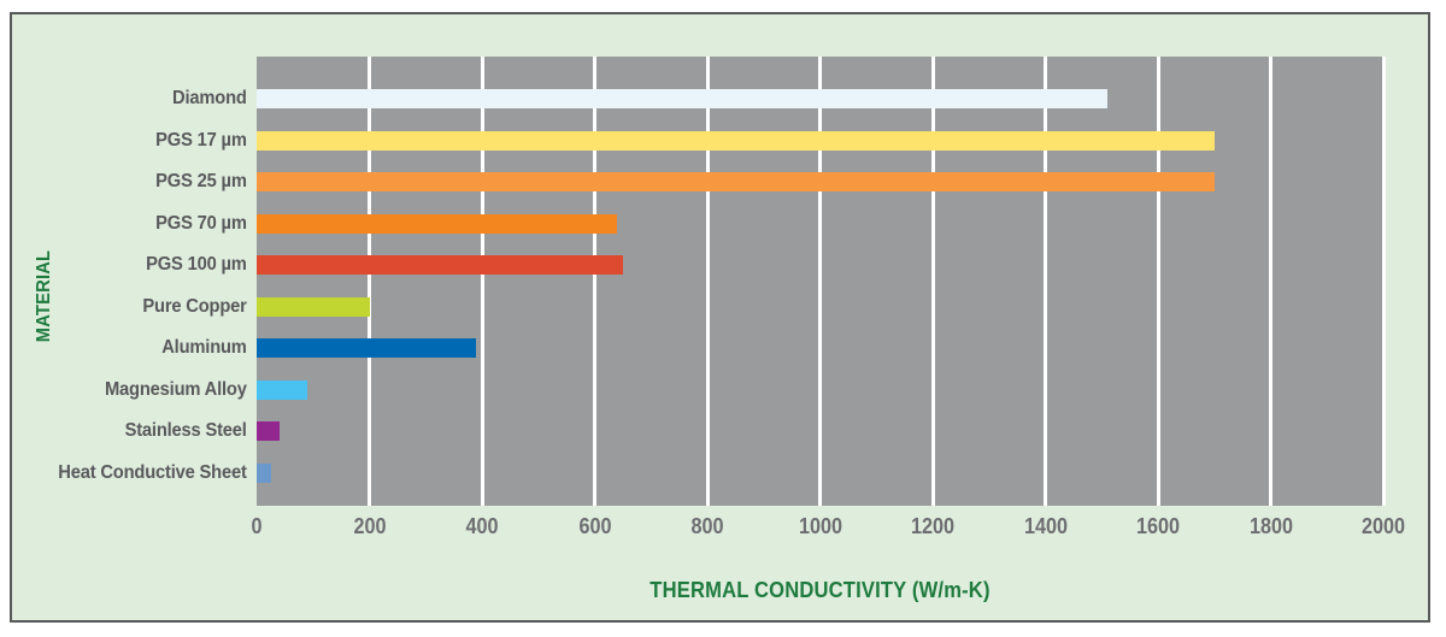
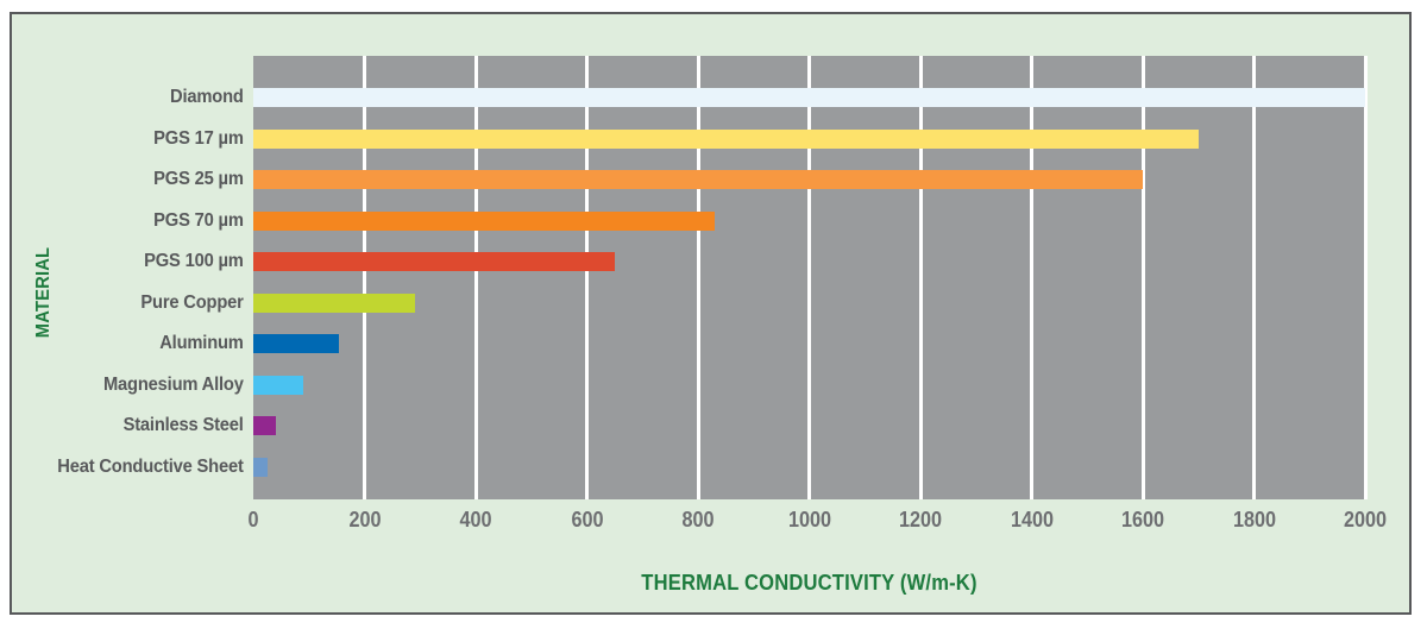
Diamond: 1510 -> 2000
PGS 25 µm: 1700 -> 1600
PGS 70 µm: 640 -> 830
Pure Copper: 200 -> 290
Aluminum: 390 -> 160
